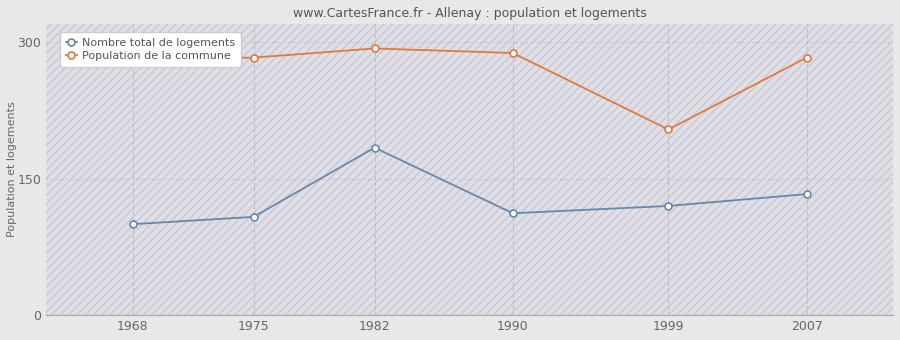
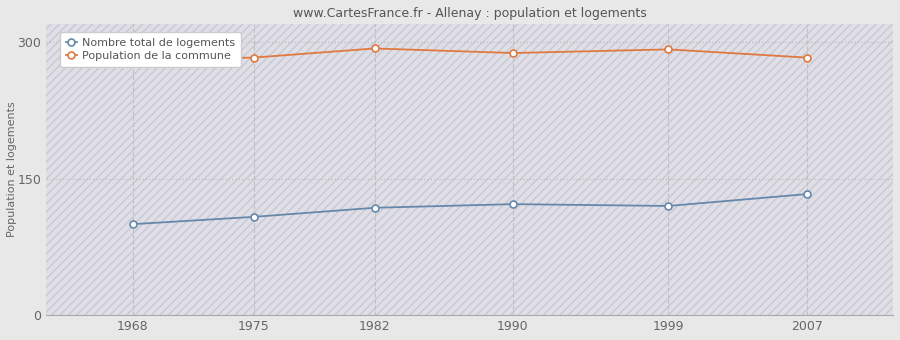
Nombre total de logements/1982: 184 -> 118
Nombre total de logements/1990: 112 -> 122
Population de la commune/1999: 204 -> 292
